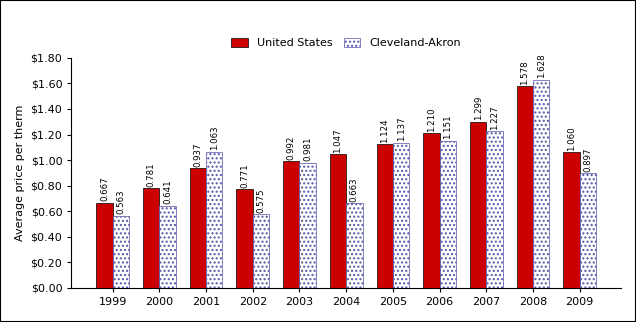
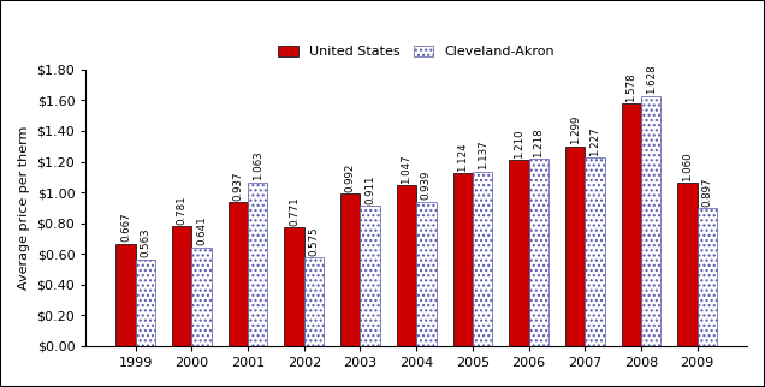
Cleveland-Akron/2003: 0.981 -> 0.911
Cleveland-Akron/2004: 0.663 -> 0.939
Cleveland-Akron/2006: 1.151 -> 1.218
